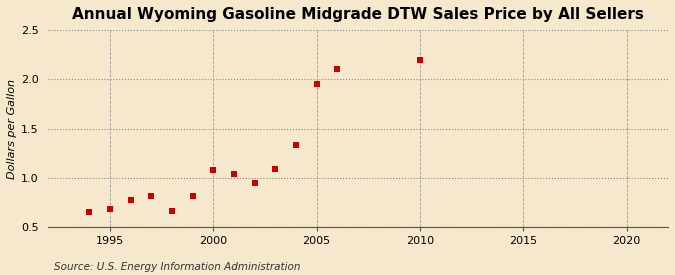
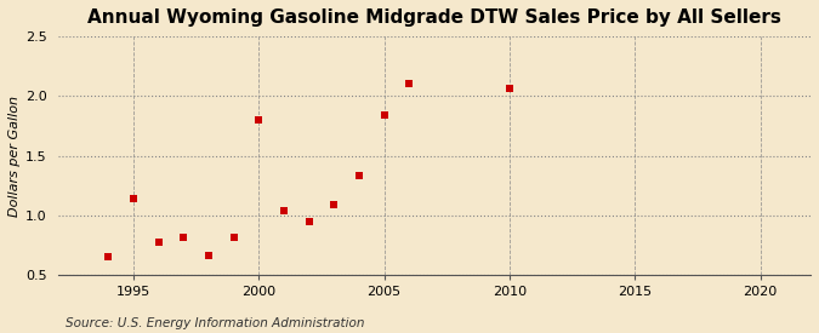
1995: 0.68 -> 1.14
2000: 1.08 -> 1.80
2005: 1.95 -> 1.84
2010: 2.20 -> 2.06
